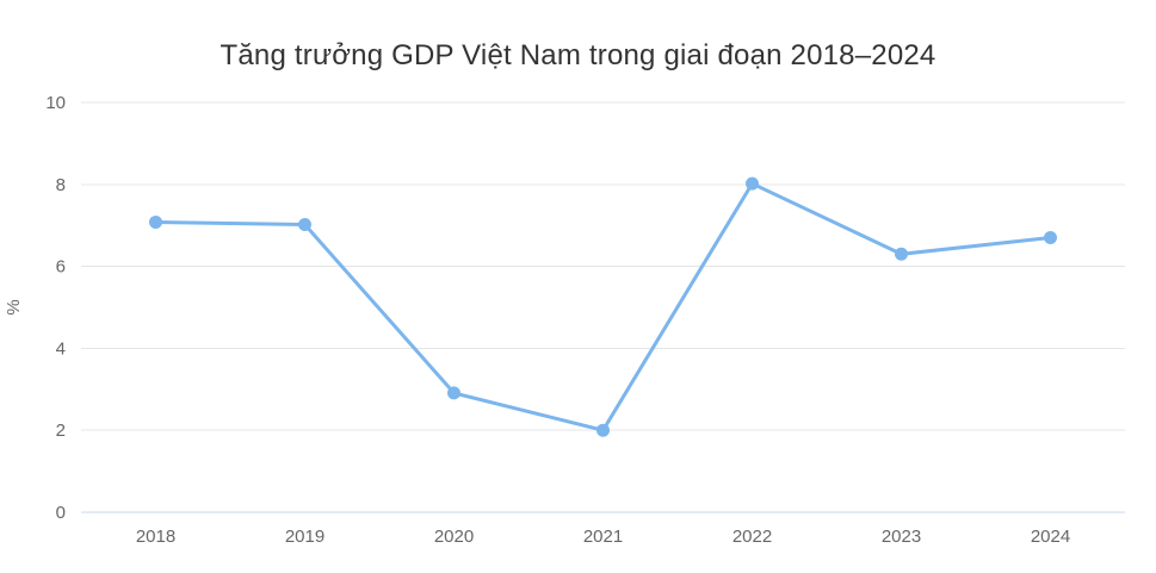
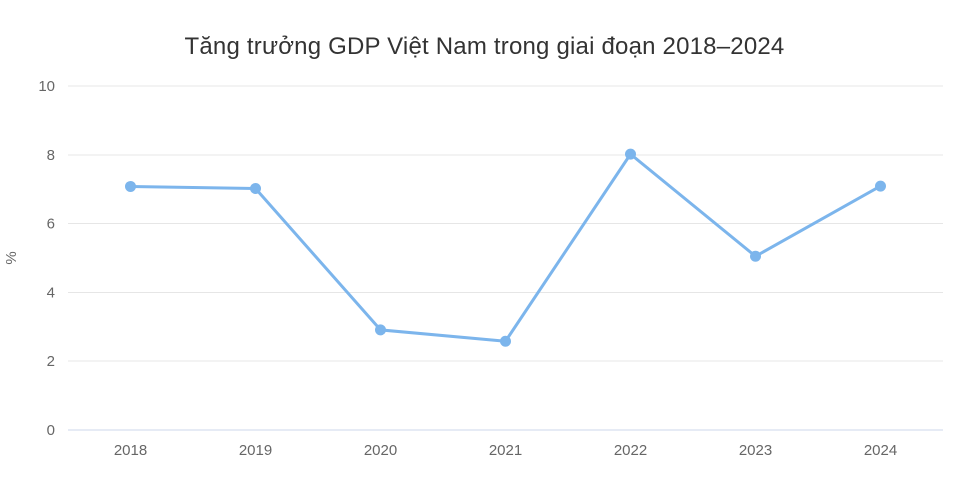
2021: 2.0 -> 2.6
2023: 6.3 -> 5.0
2024: 6.7 -> 7.1
